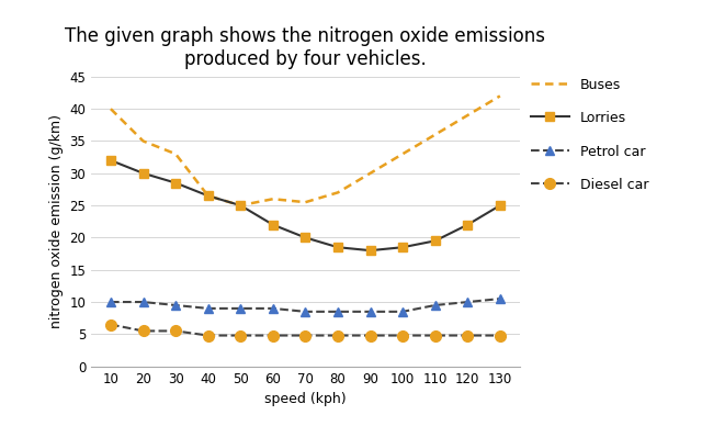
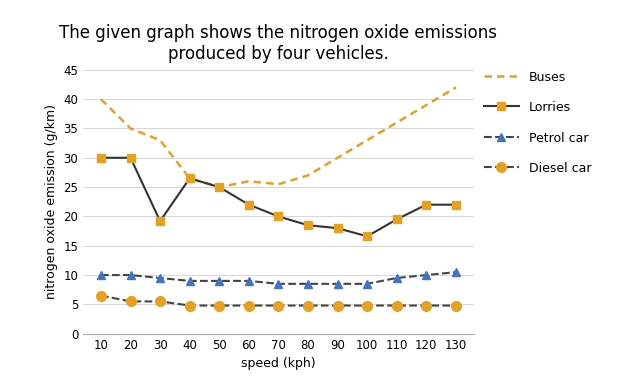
Lorries/10: 32.0 -> 30.0
Lorries/30: 28.5 -> 19.2
Lorries/100: 18.5 -> 16.6
Lorries/130: 25.0 -> 22.0
